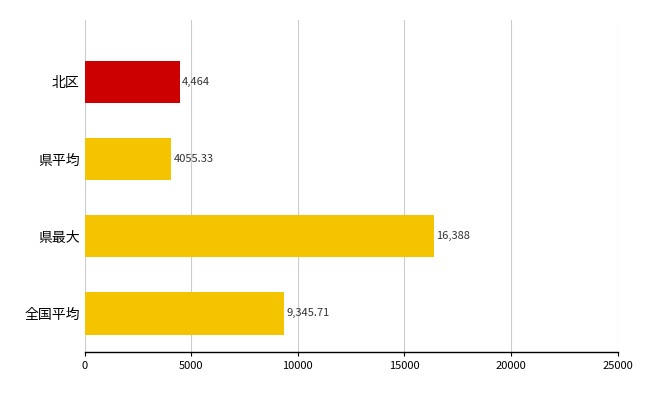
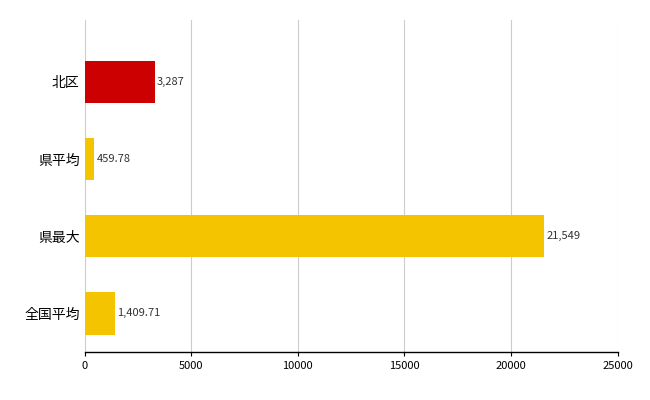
北区: 4,464 -> 3,287
県平均: 4055.33 -> 459.78
県最大: 16,388 -> 21,549
全国平均: 9,345.71 -> 1,409.71
